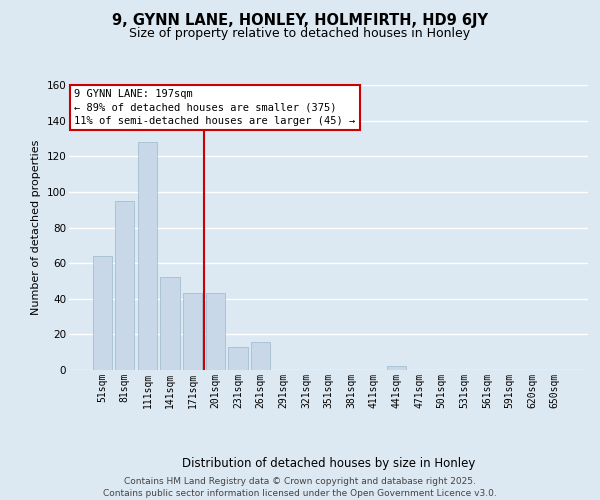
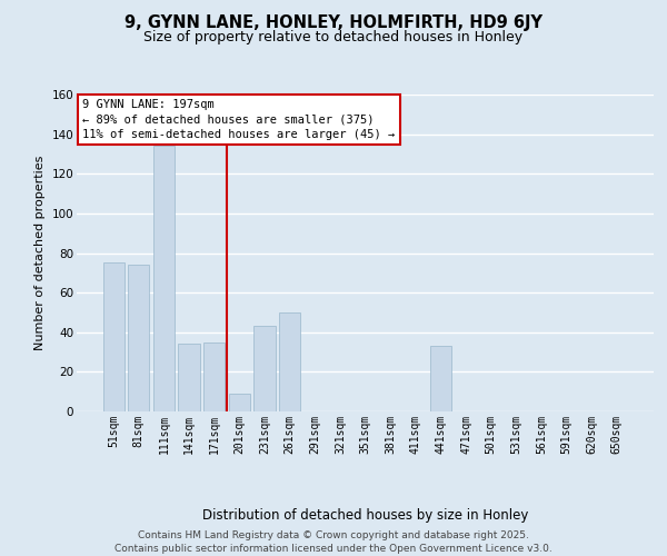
51sqm: 64 -> 75
81sqm: 95 -> 74
111sqm: 128 -> 134
141sqm: 52 -> 34
171sqm: 43 -> 35
201sqm: 43 -> 9
231sqm: 13 -> 43
261sqm: 16 -> 50
441sqm: 2 -> 33
